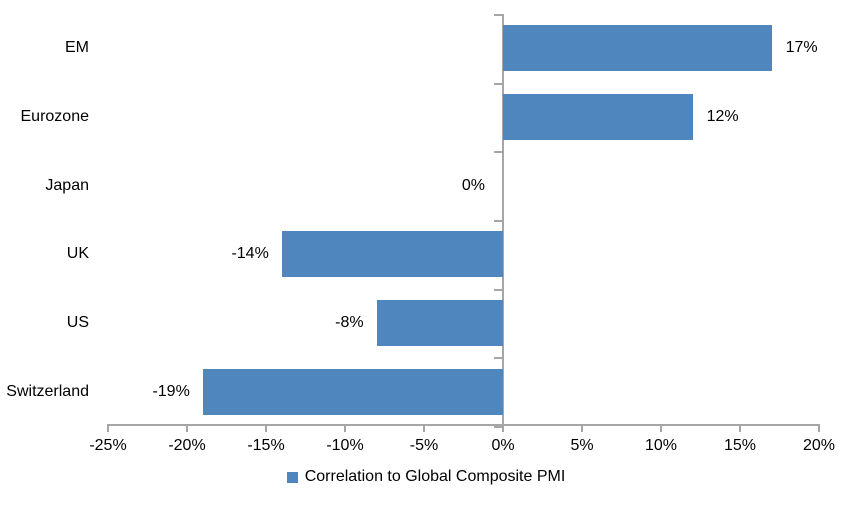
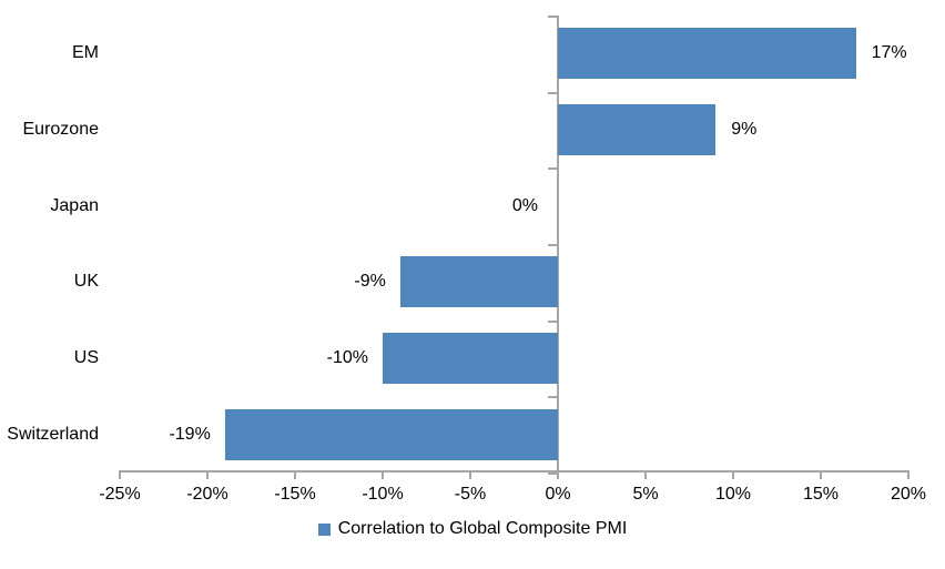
Eurozone: 12% -> 9%
UK: -14% -> -9%
US: -8% -> -10%
